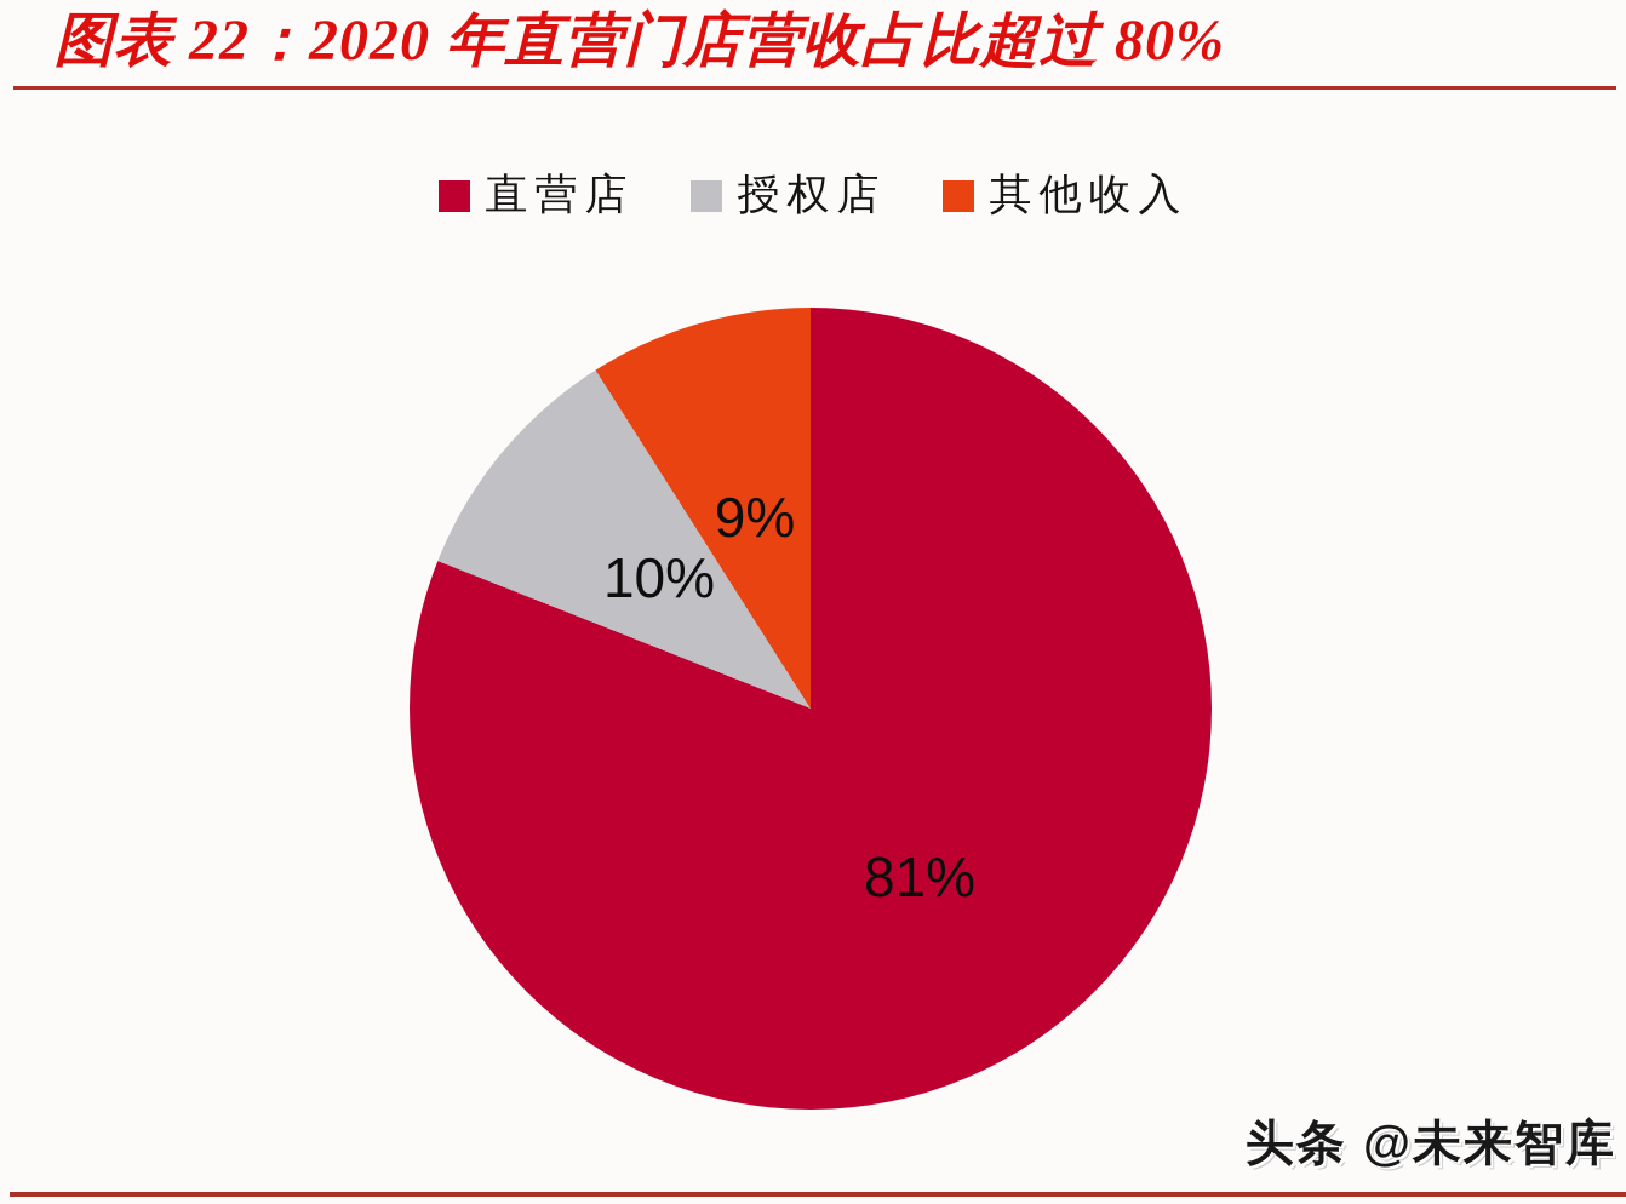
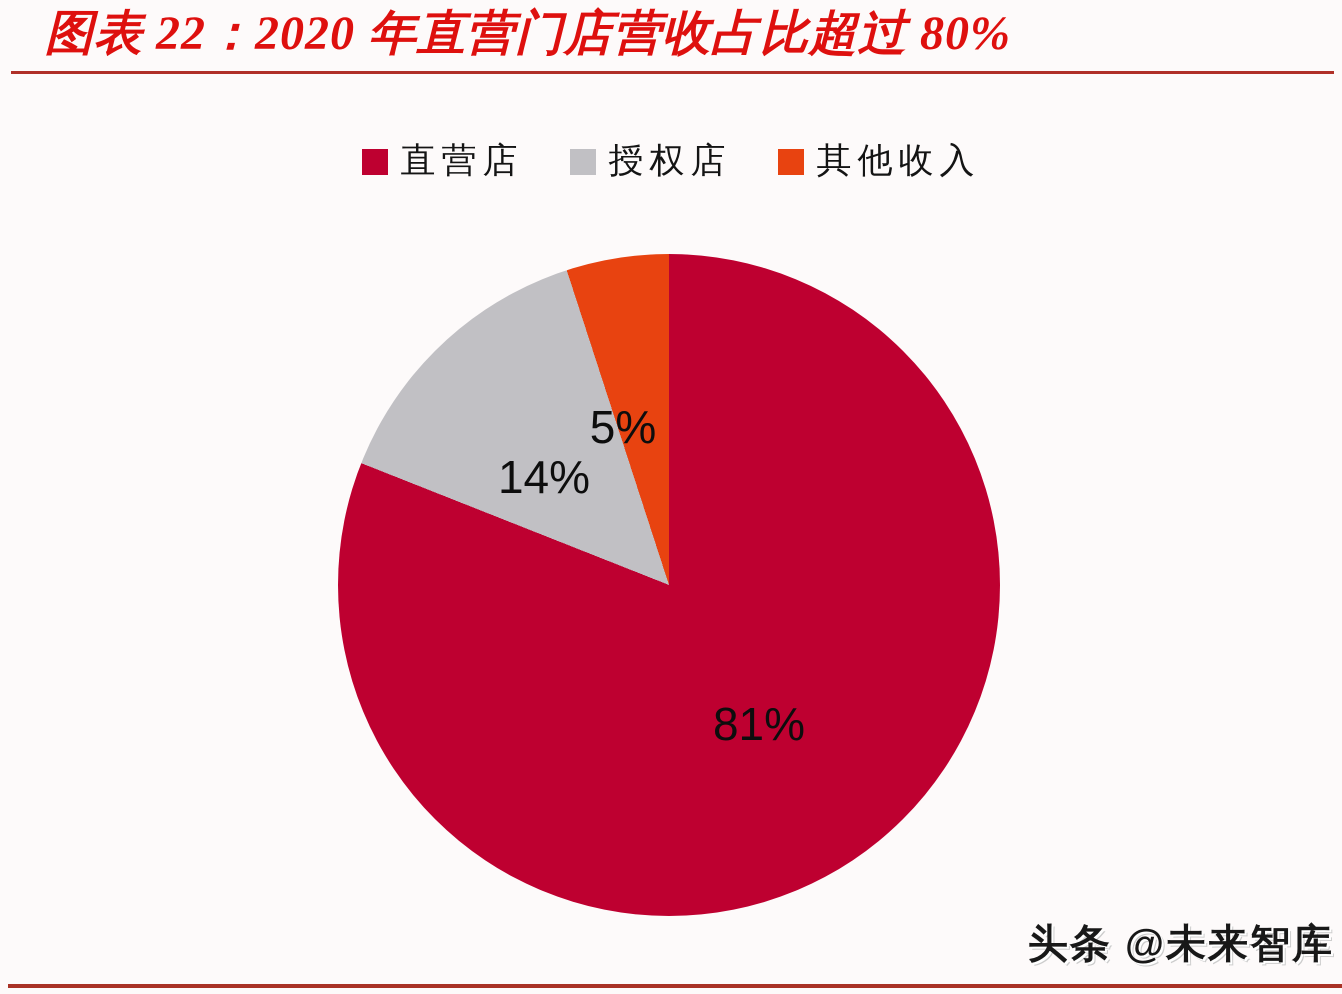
授权店: 10% -> 14%
其他收入: 9% -> 5%
